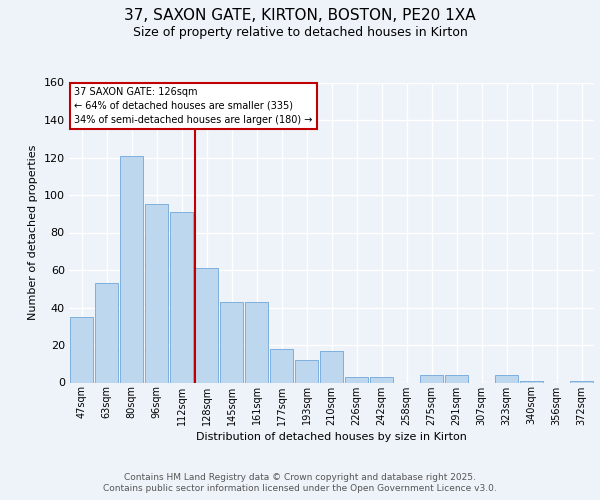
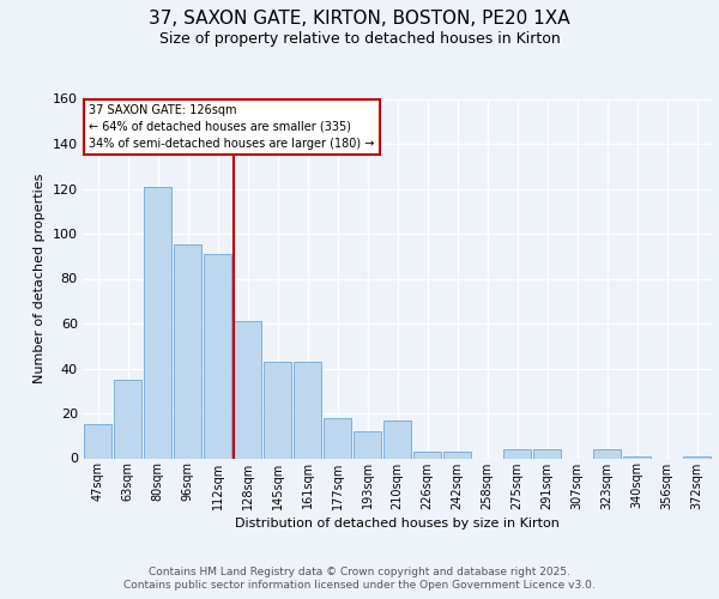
47sqm: 35 -> 15
63sqm: 53 -> 35
